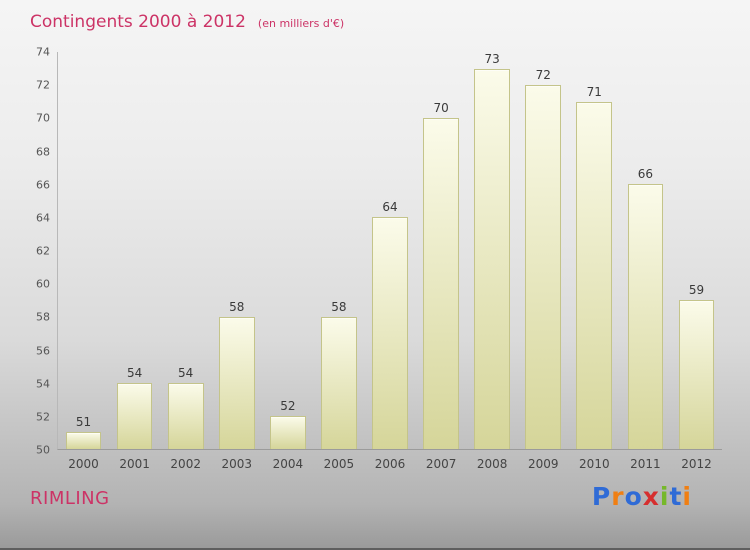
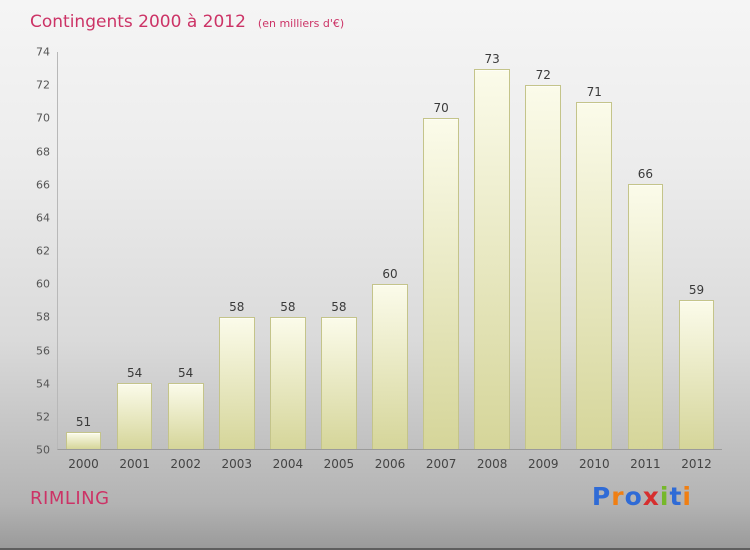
2004: 52 -> 58
2006: 64 -> 60
